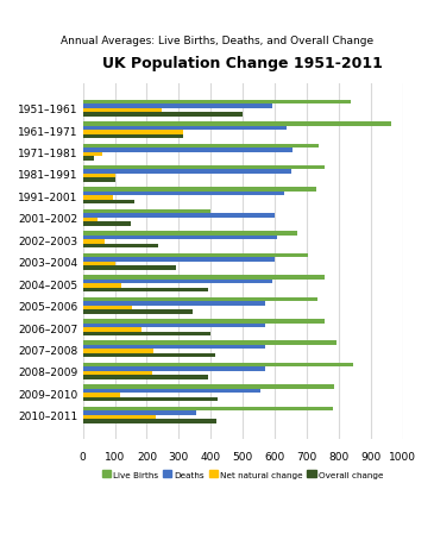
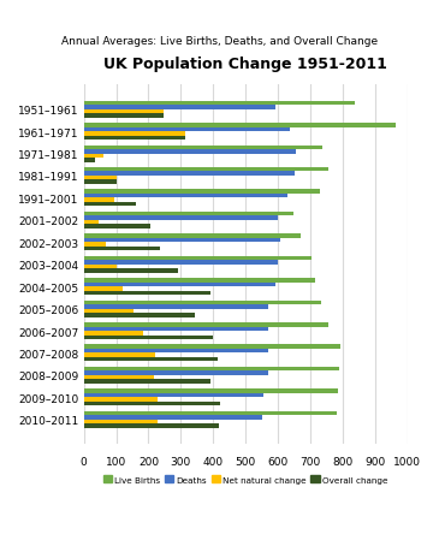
Overall change/1951–1961: 500 -> 245
Live Births/2001–2002: 400 -> 648
Overall change/2001–2002: 150 -> 204
Live Births/2004–2005: 755 -> 716
Live Births/2008–2009: 845 -> 791
Net natural change/2009–2010: 115 -> 228
Deaths/2010–2011: 355 -> 552
